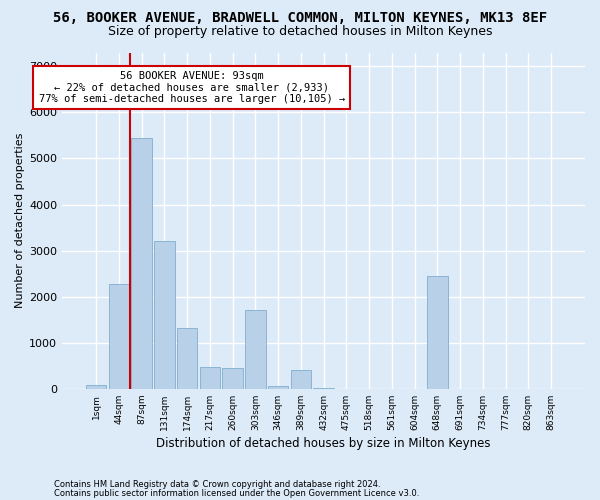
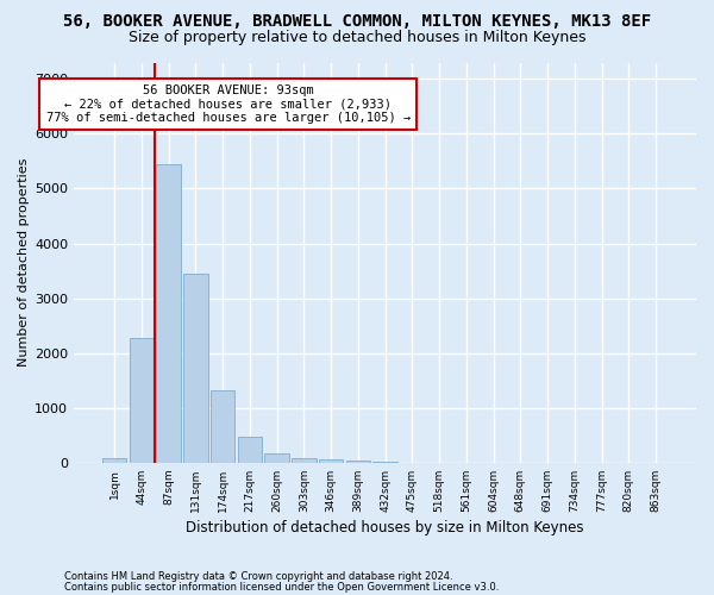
131sqm: 3200 -> 3450
260sqm: 450 -> 160
303sqm: 1700 -> 90
389sqm: 400 -> 30
648sqm: 2450 -> 0
